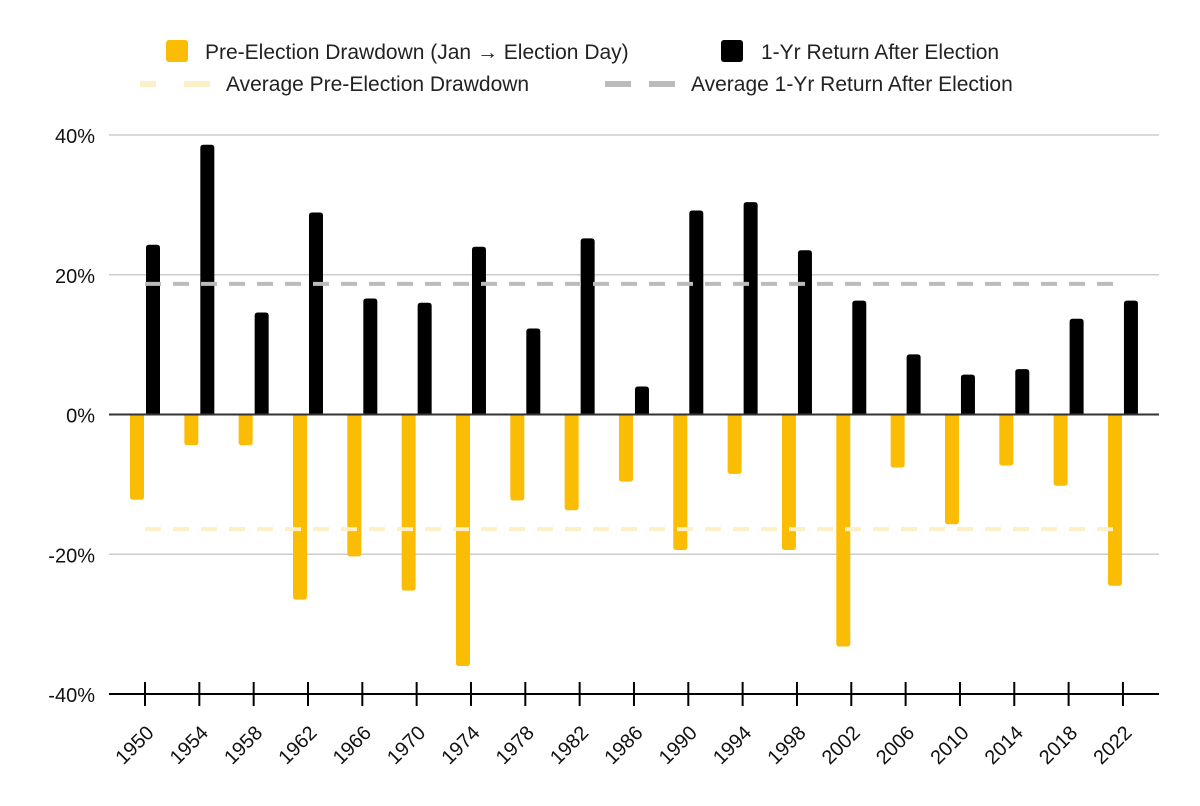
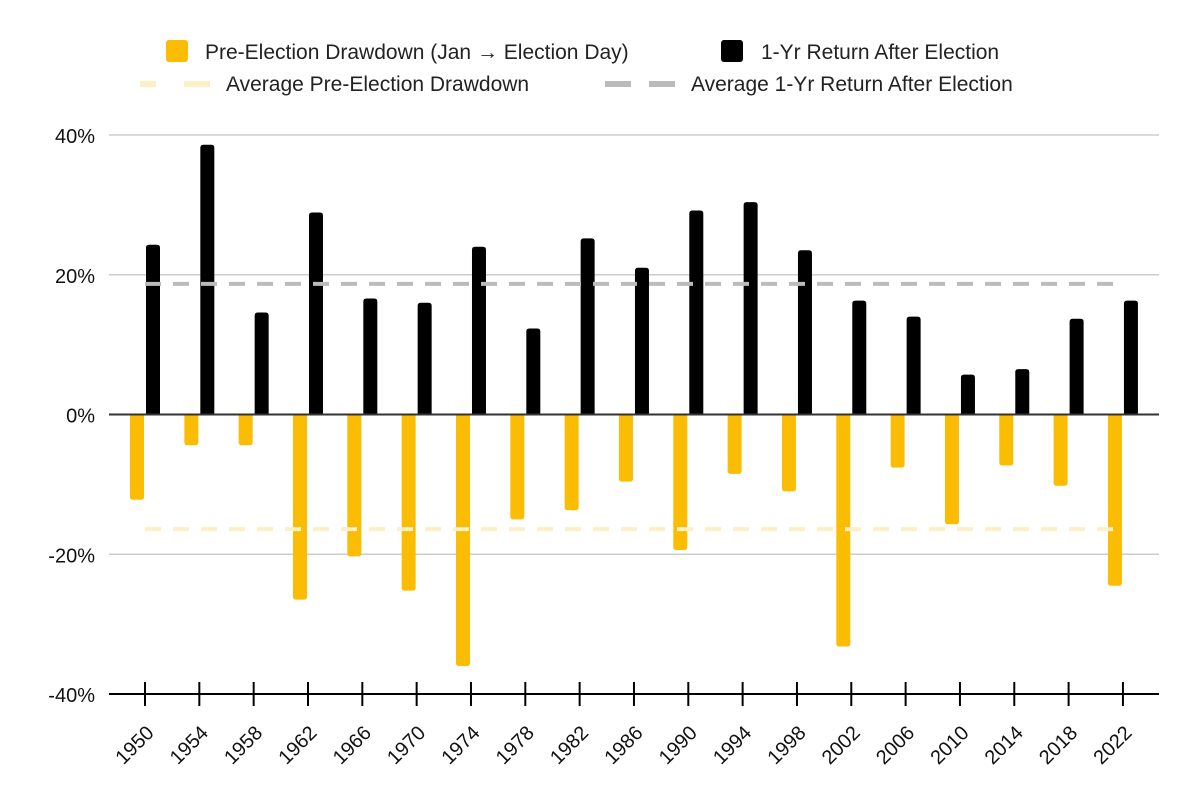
Pre-Election Drawdown (Jan → Election Day)/1978: -12% -> -15%
1-Yr Return After Election/1986: 4% -> 21%
Pre-Election Drawdown (Jan → Election Day)/1998: -19% -> -11%
1-Yr Return After Election/2006: 9% -> 14%
